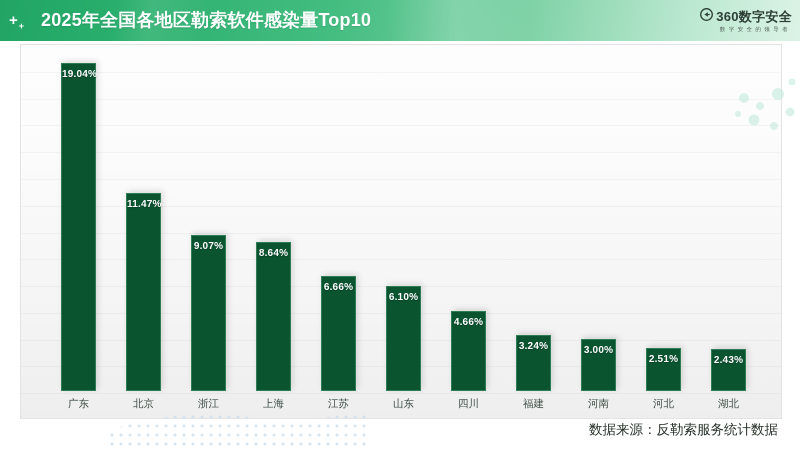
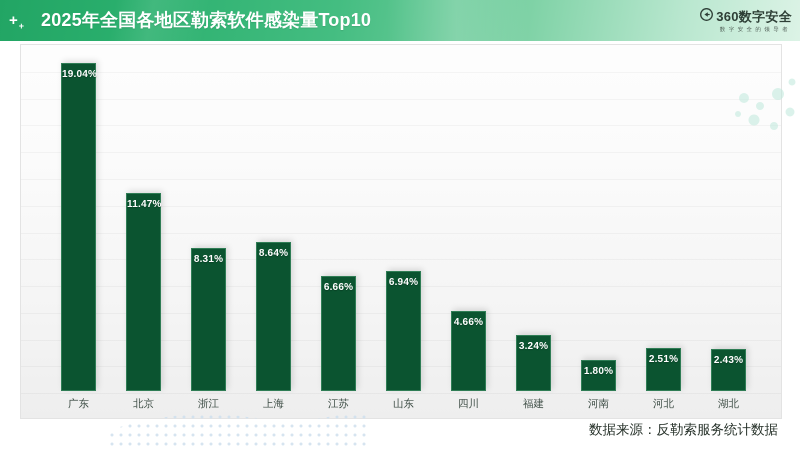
浙江: 9.07% -> 8.31%
山东: 6.10% -> 6.94%
河南: 3.00% -> 1.80%
